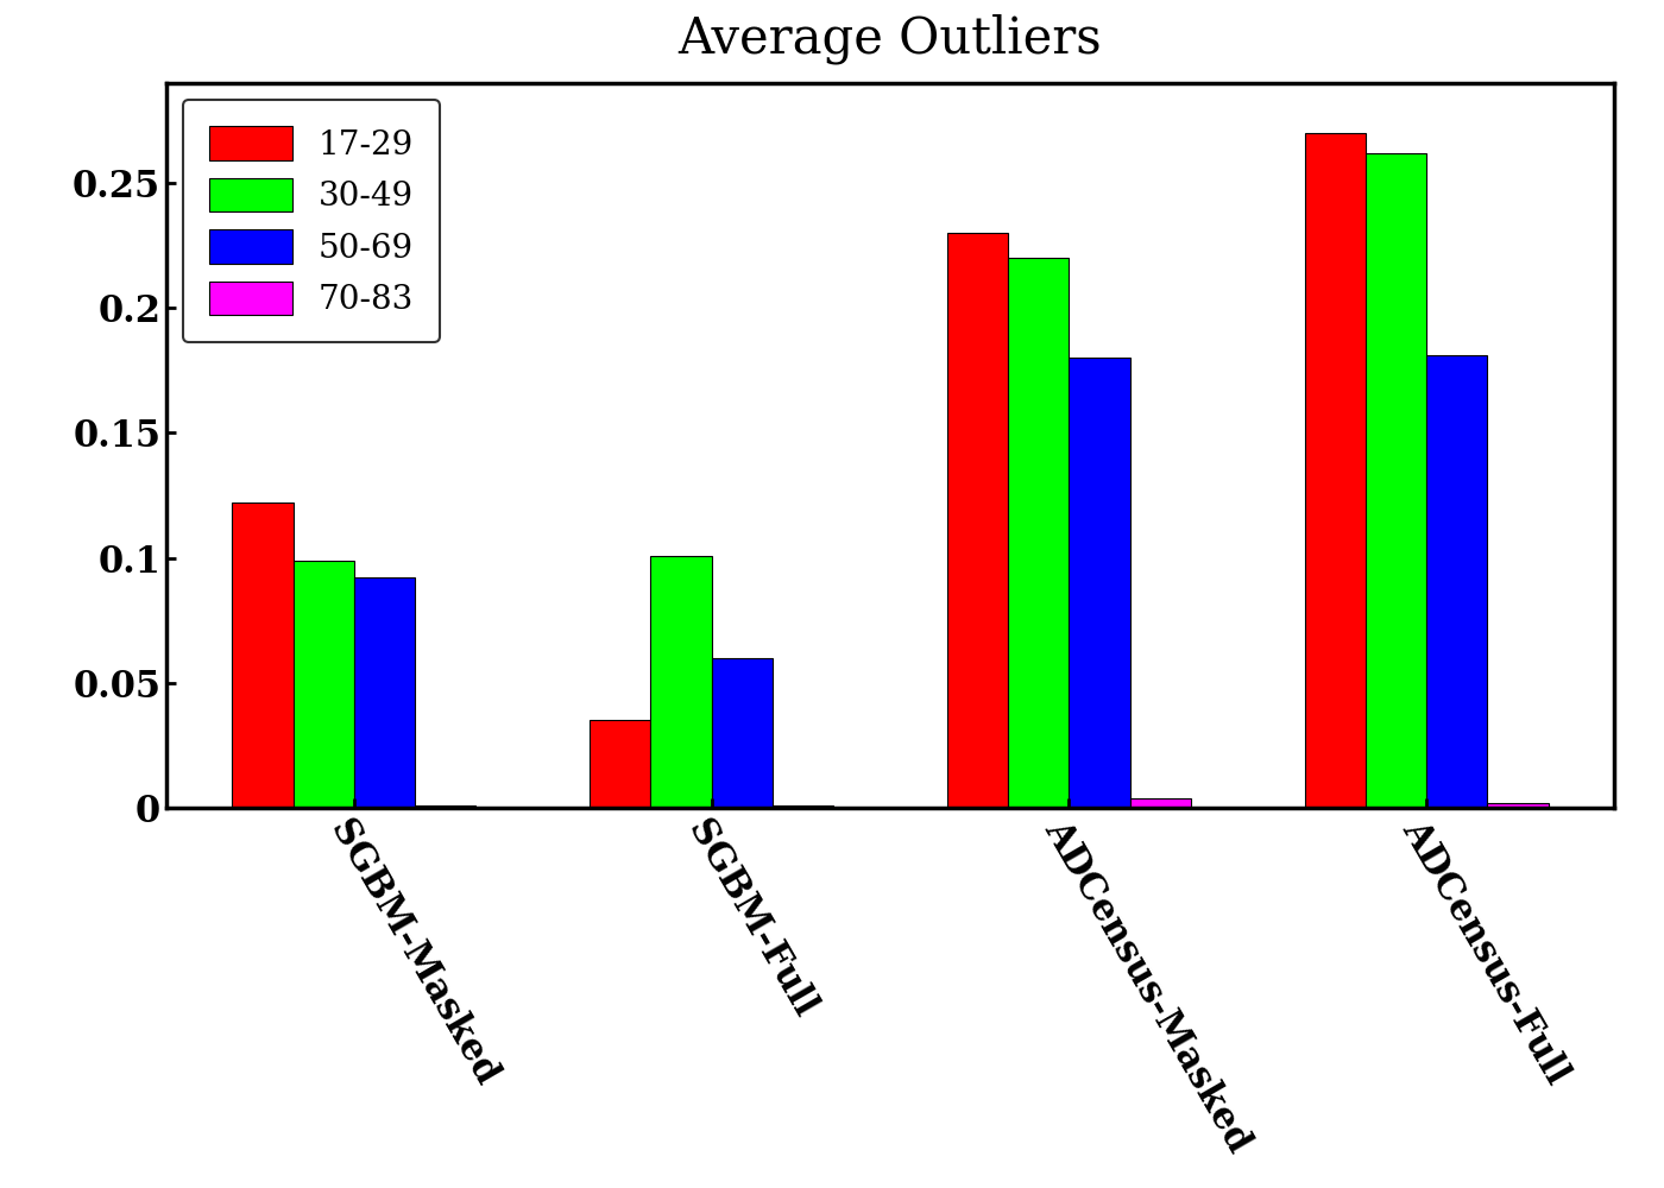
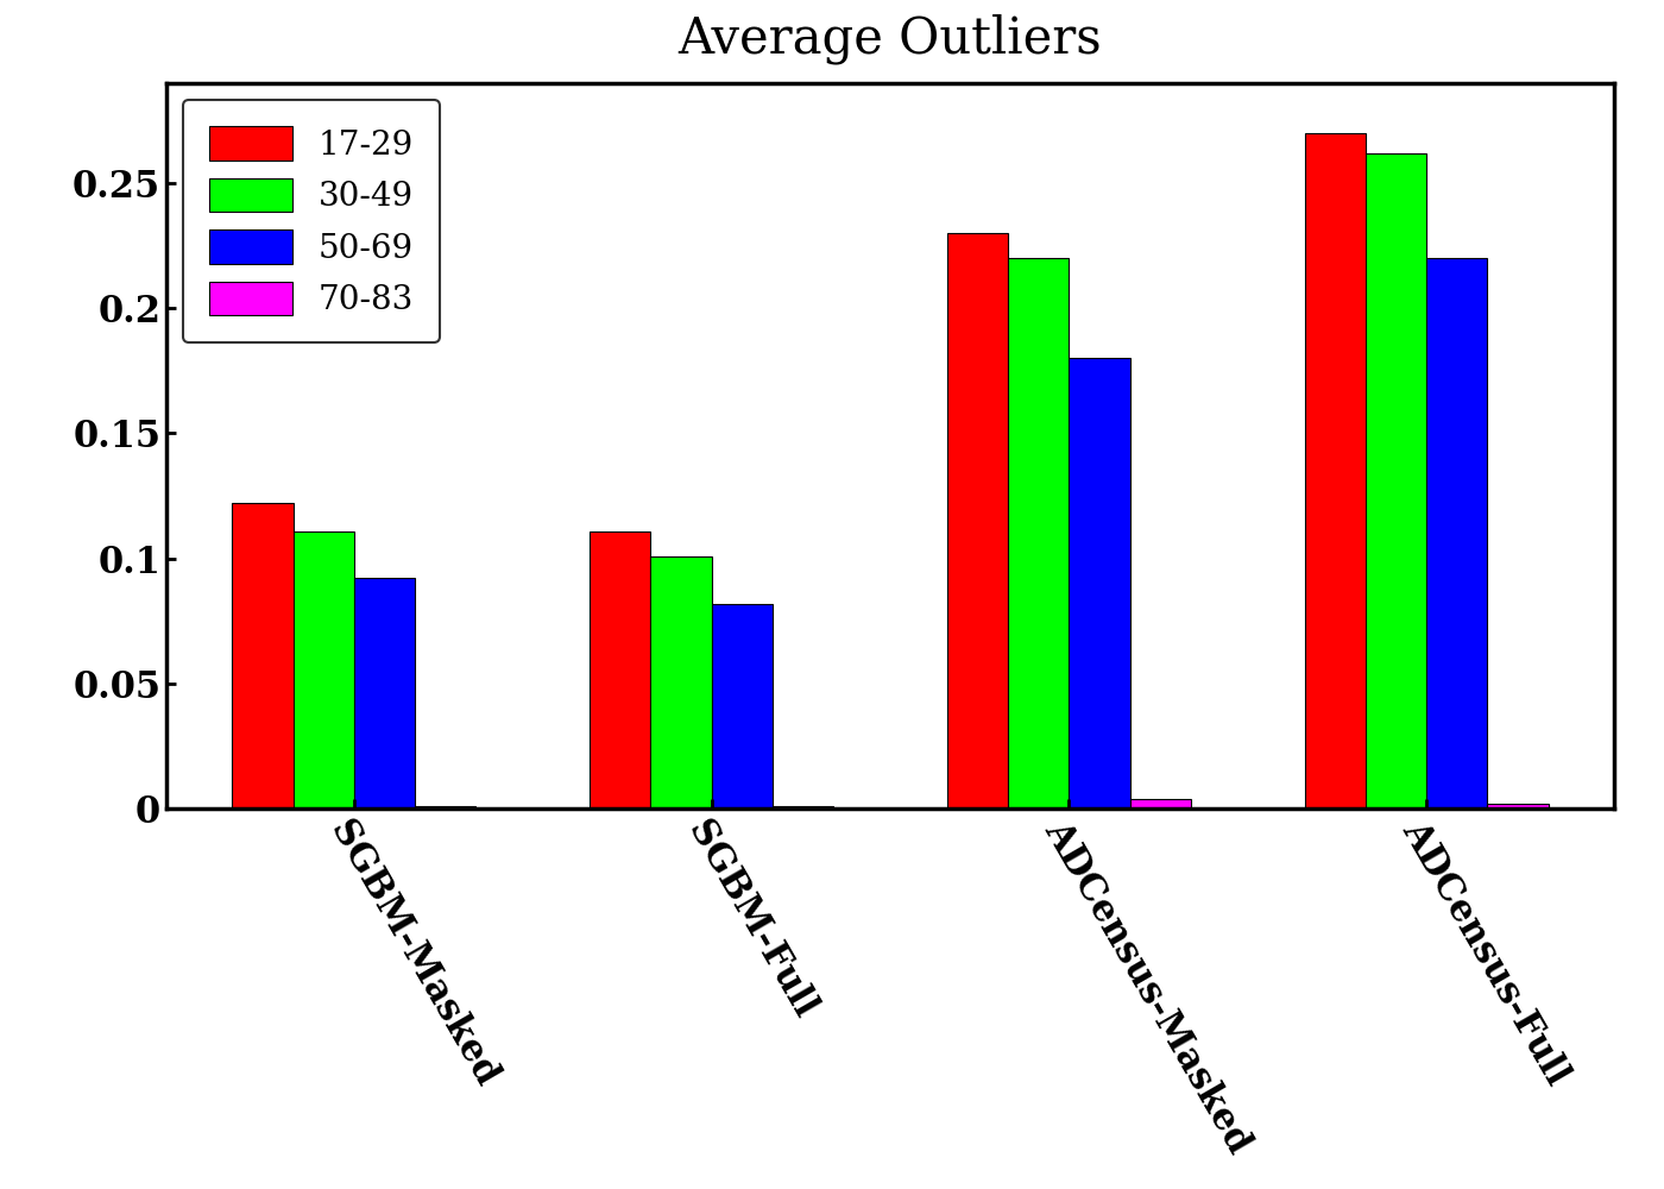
30-49/SGBM-Masked: 0.099 -> 0.111
17-29/SGBM-Full: 0.035 -> 0.111
50-69/SGBM-Full: 0.060 -> 0.082
50-69/ADCensus-Full: 0.181 -> 0.220
